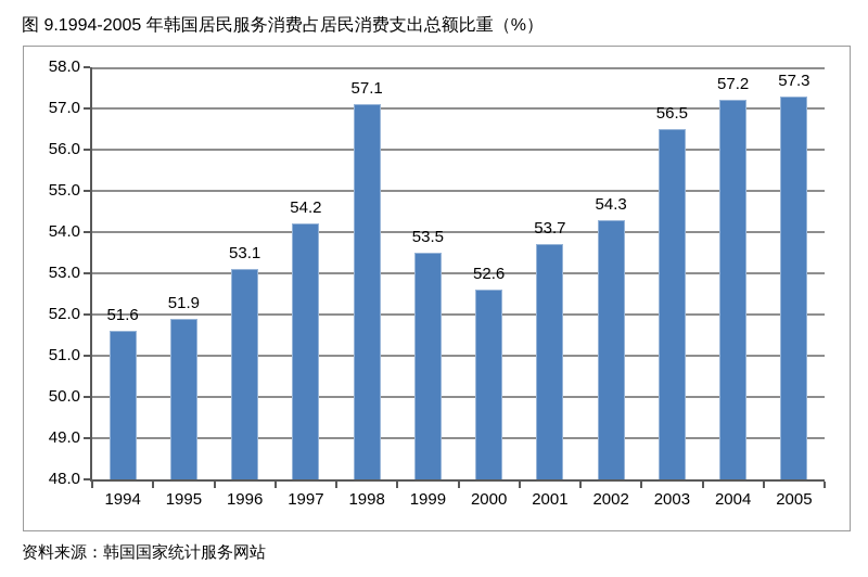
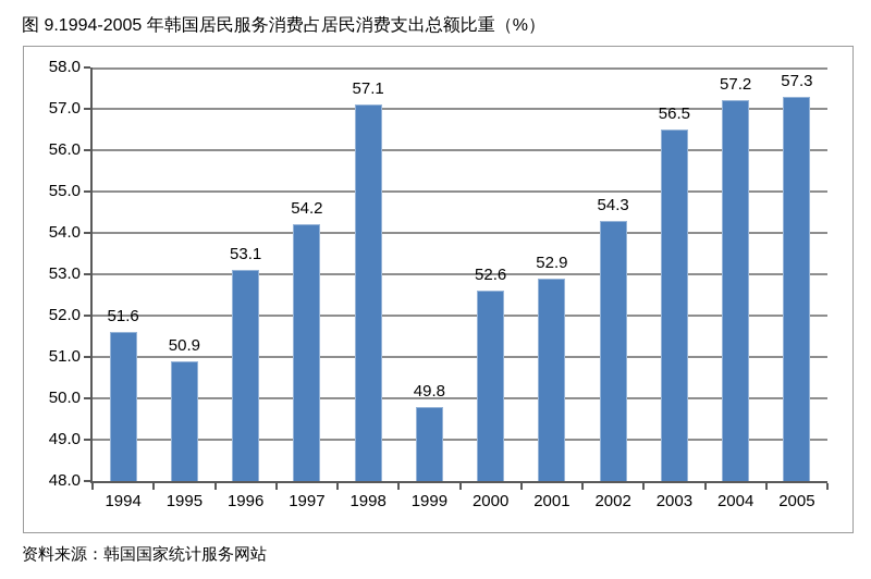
1995: 51.9 -> 50.9
1999: 53.5 -> 49.8
2001: 53.7 -> 52.9
